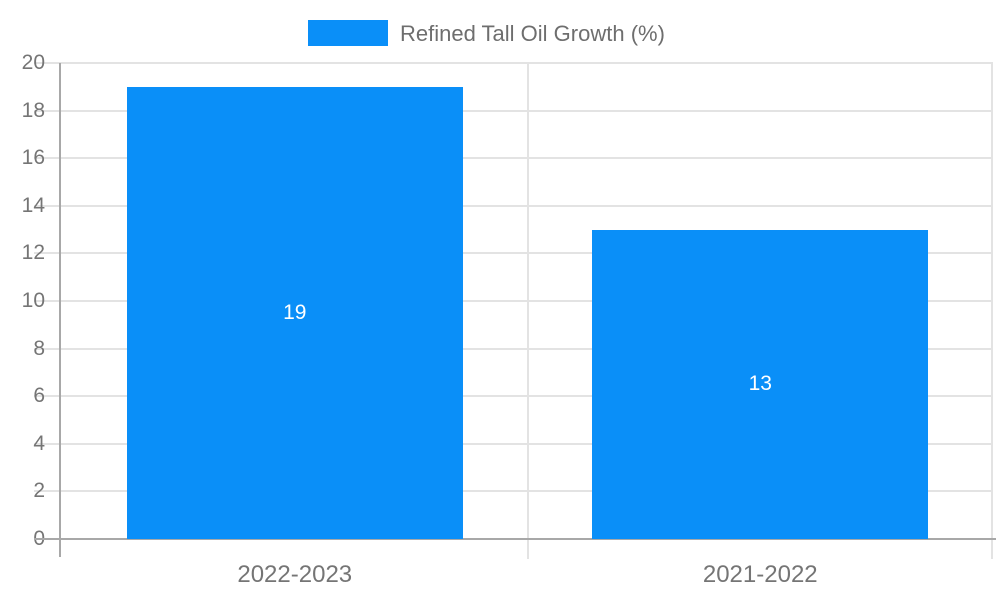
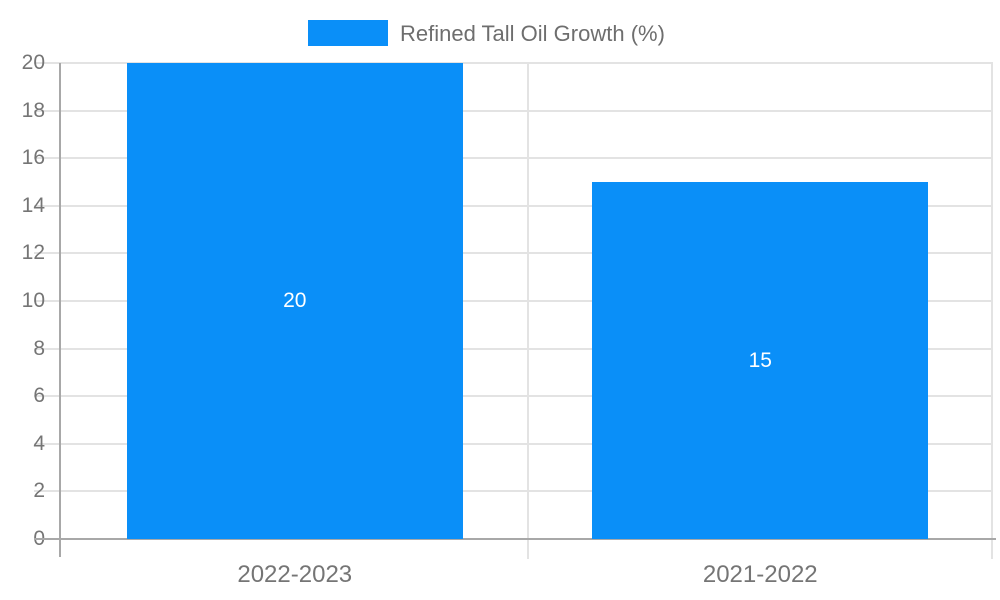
2022-2023: 19 -> 20
2021-2022: 13 -> 15
